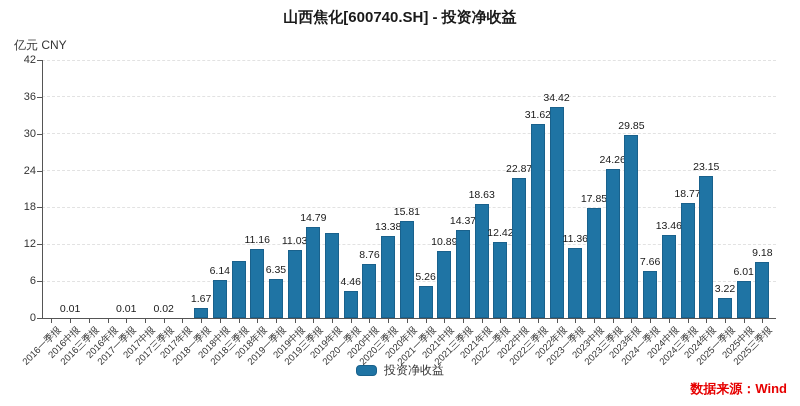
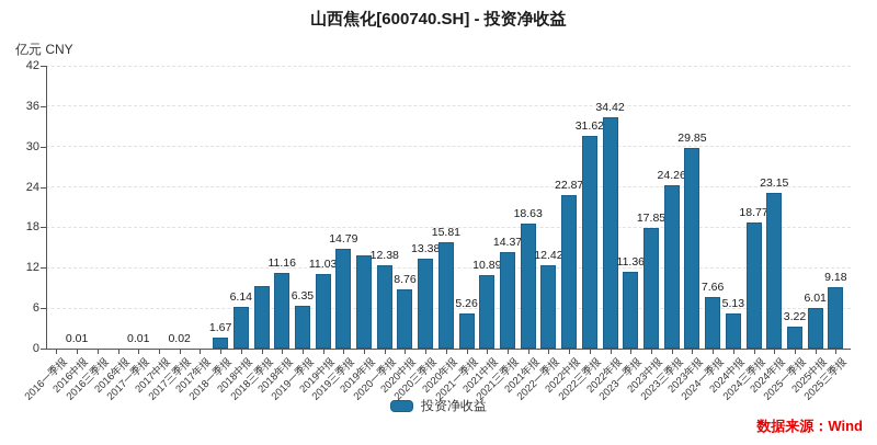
2020一季报: 4.46 -> 12.38
2024中报: 13.46 -> 5.13
